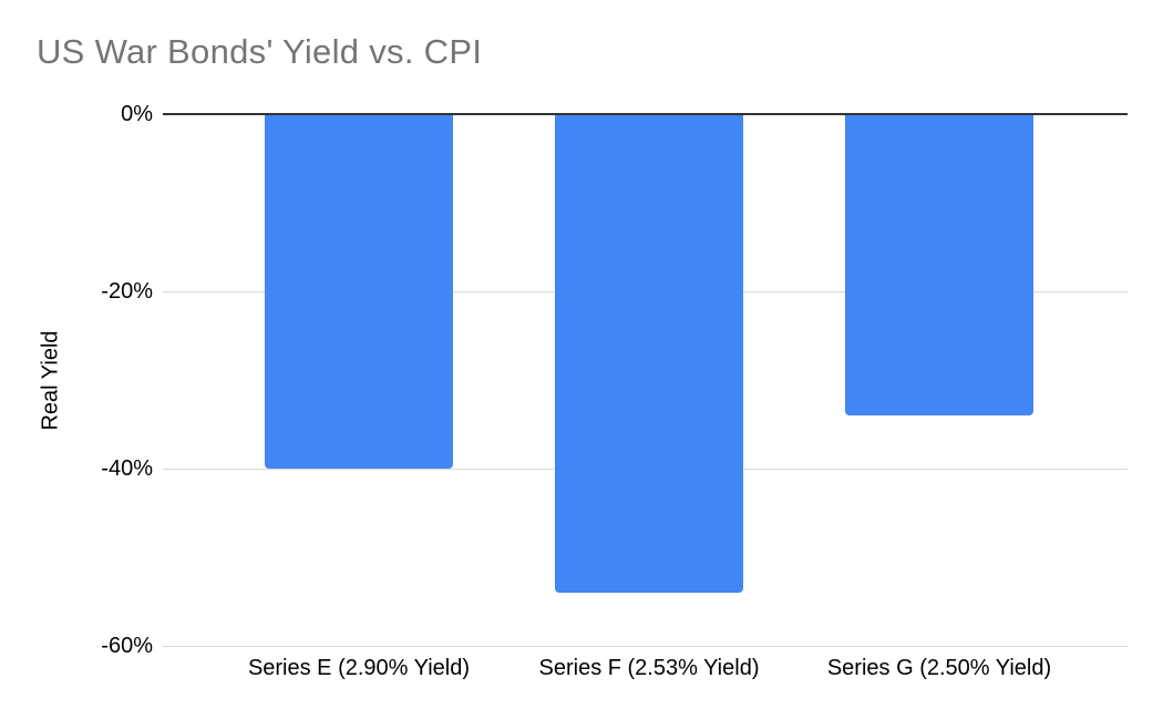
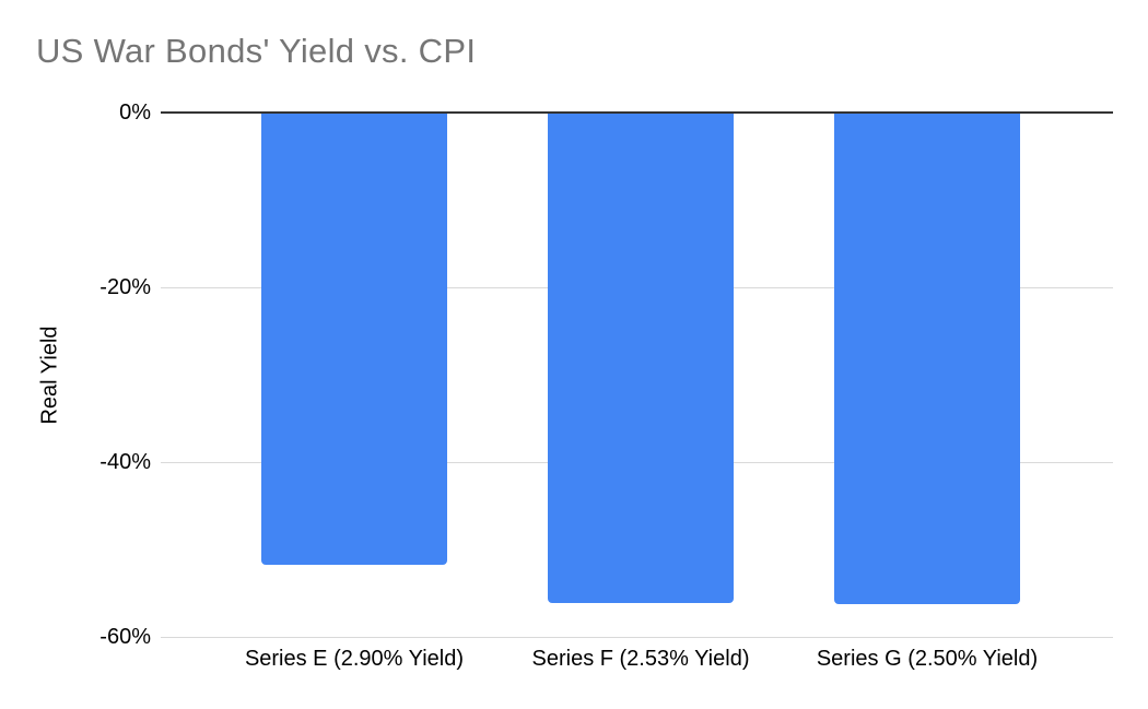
Series E (2.90% Yield): -40% -> -52%
Series F (2.53% Yield): -54% -> -56%
Series G (2.50% Yield): -34% -> -56%
